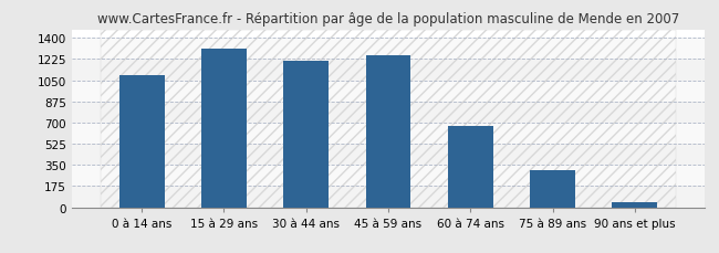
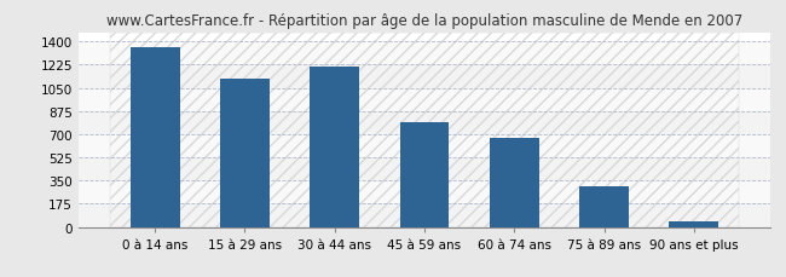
0 à 14 ans: 1090 -> 1360
15 à 29 ans: 1310 -> 1120
45 à 59 ans: 1260 -> 790
